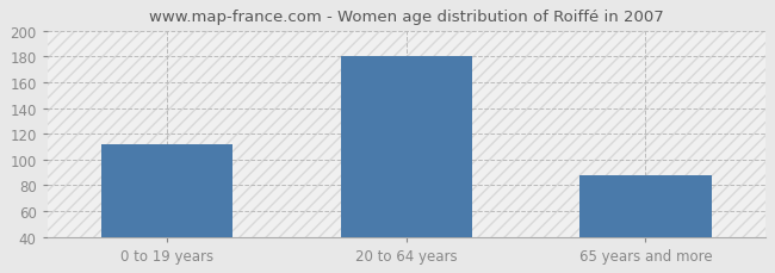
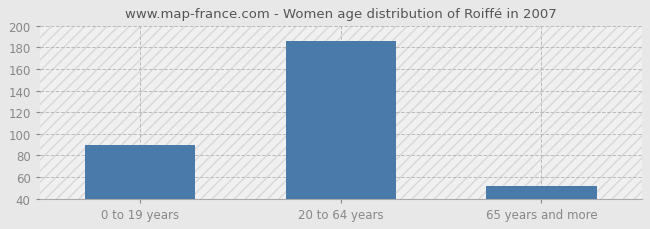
0 to 19 years: 112 -> 90
20 to 64 years: 180 -> 186
65 years and more: 88 -> 52
